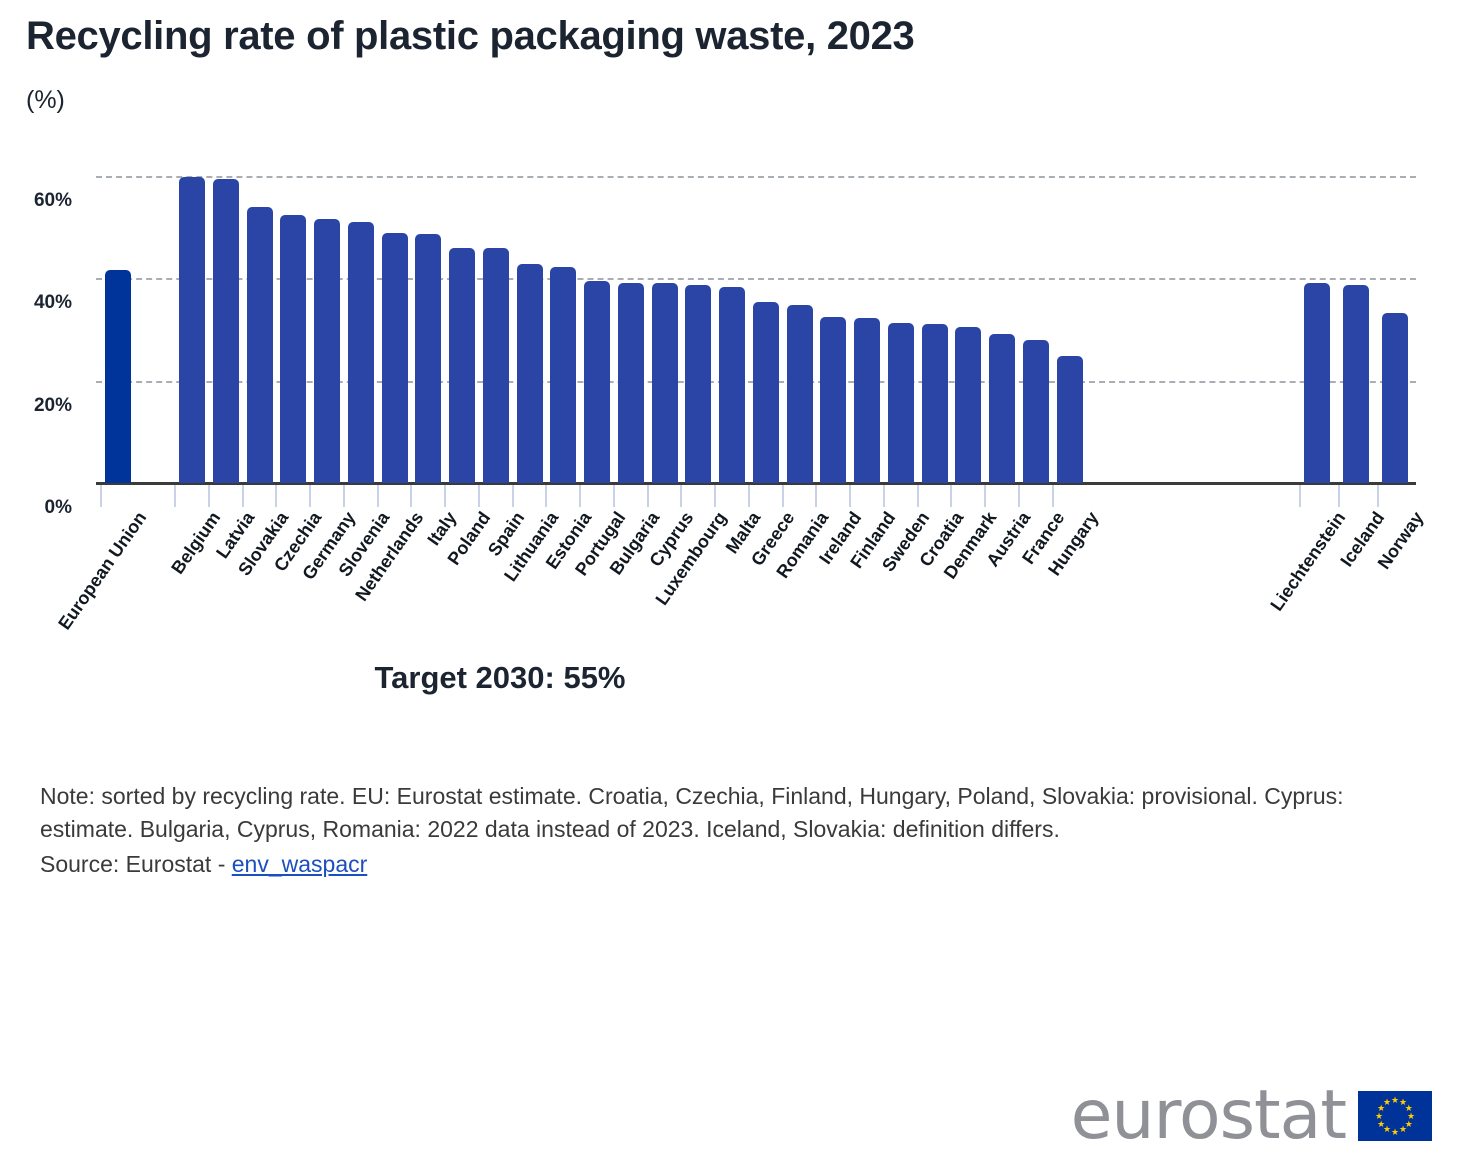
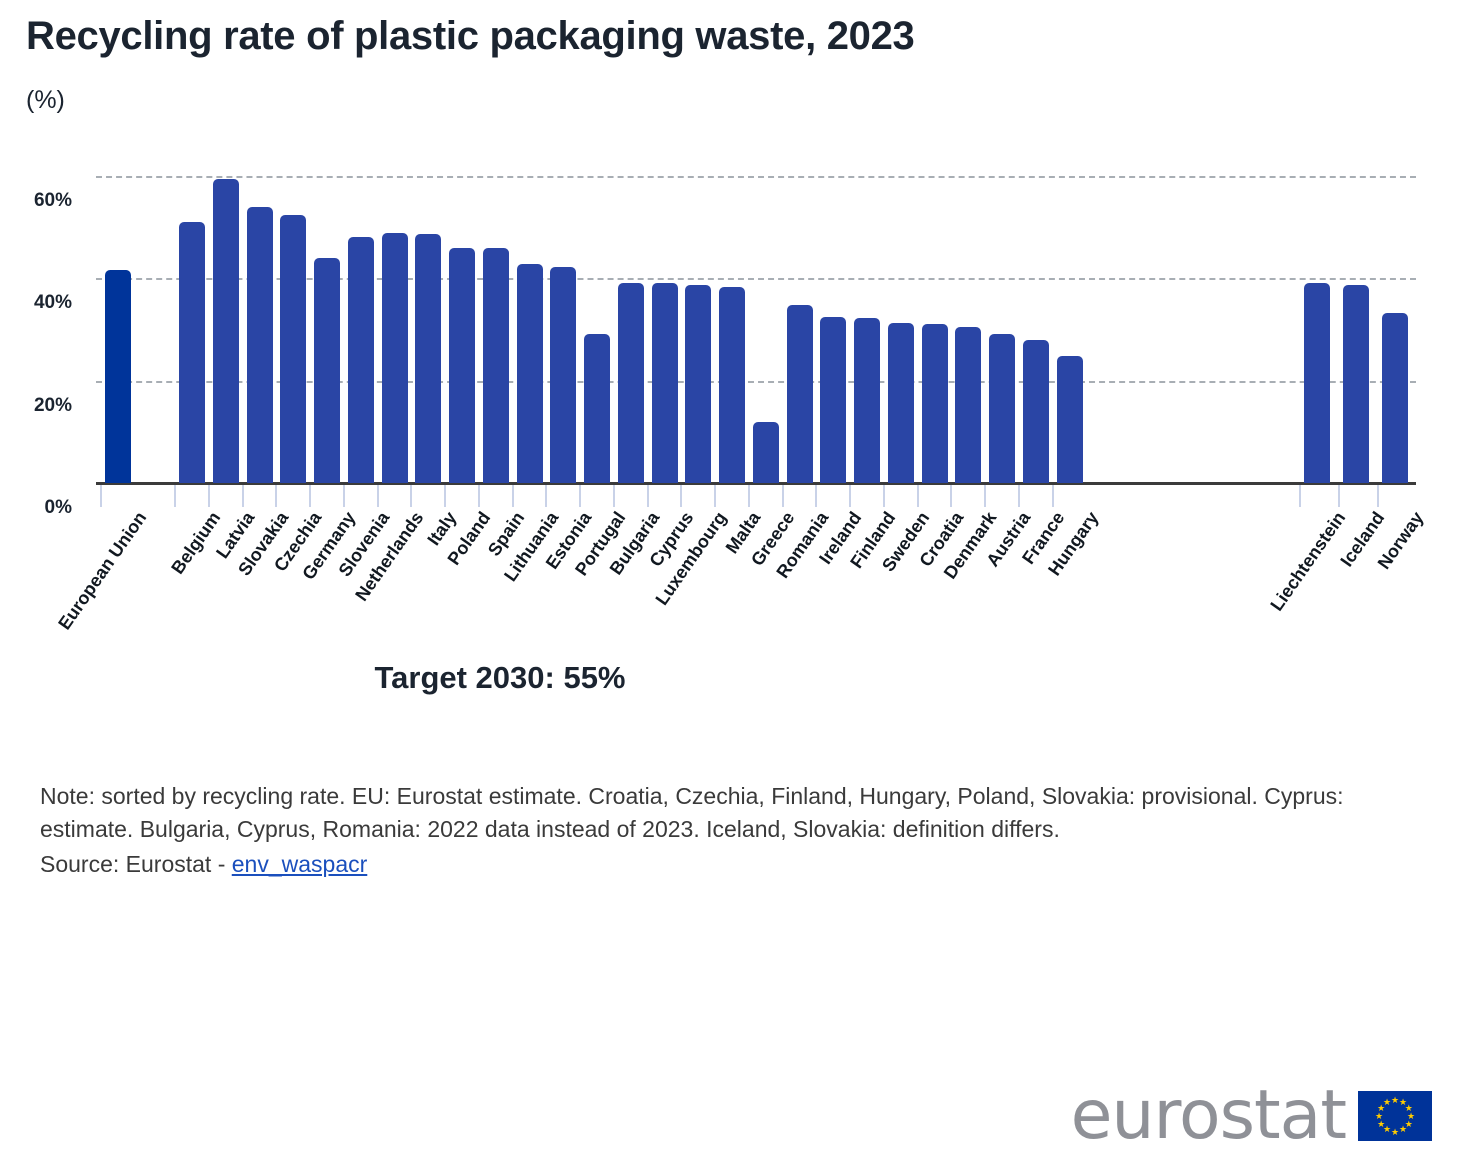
Belgium: 60% -> 51%
Germany: 52% -> 44%
Slovenia: 51% -> 48%
Portugal: 39% -> 29%
Greece: 35% -> 12%
